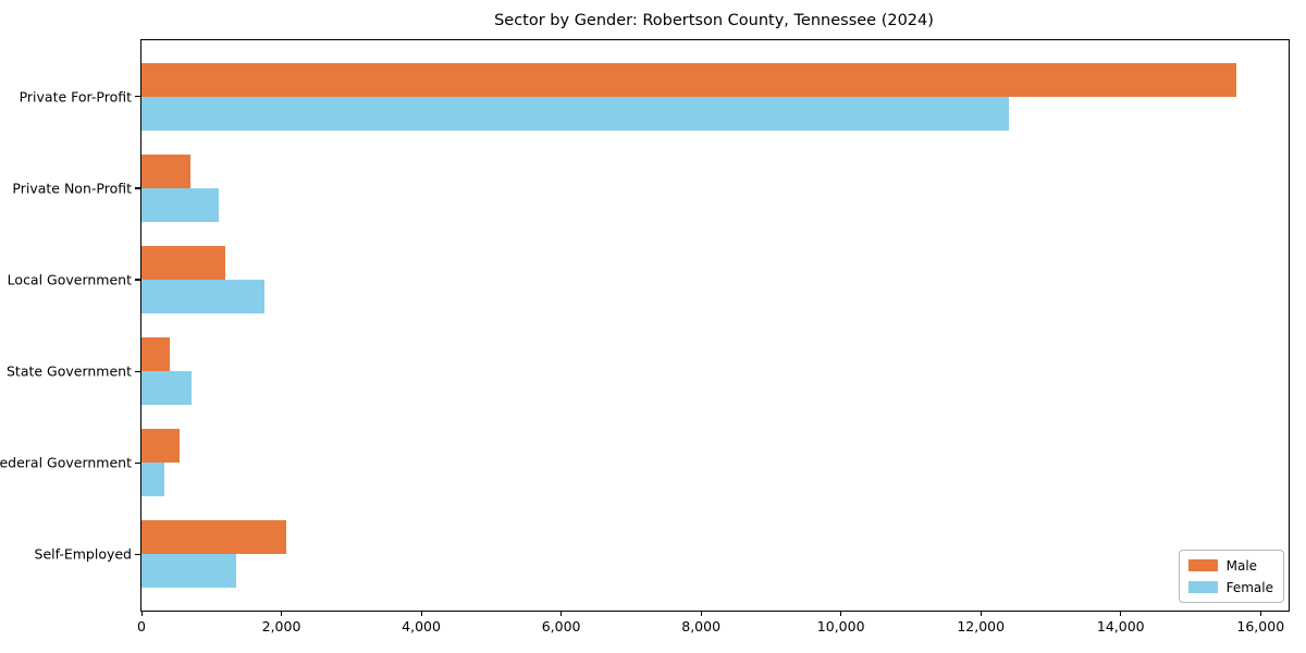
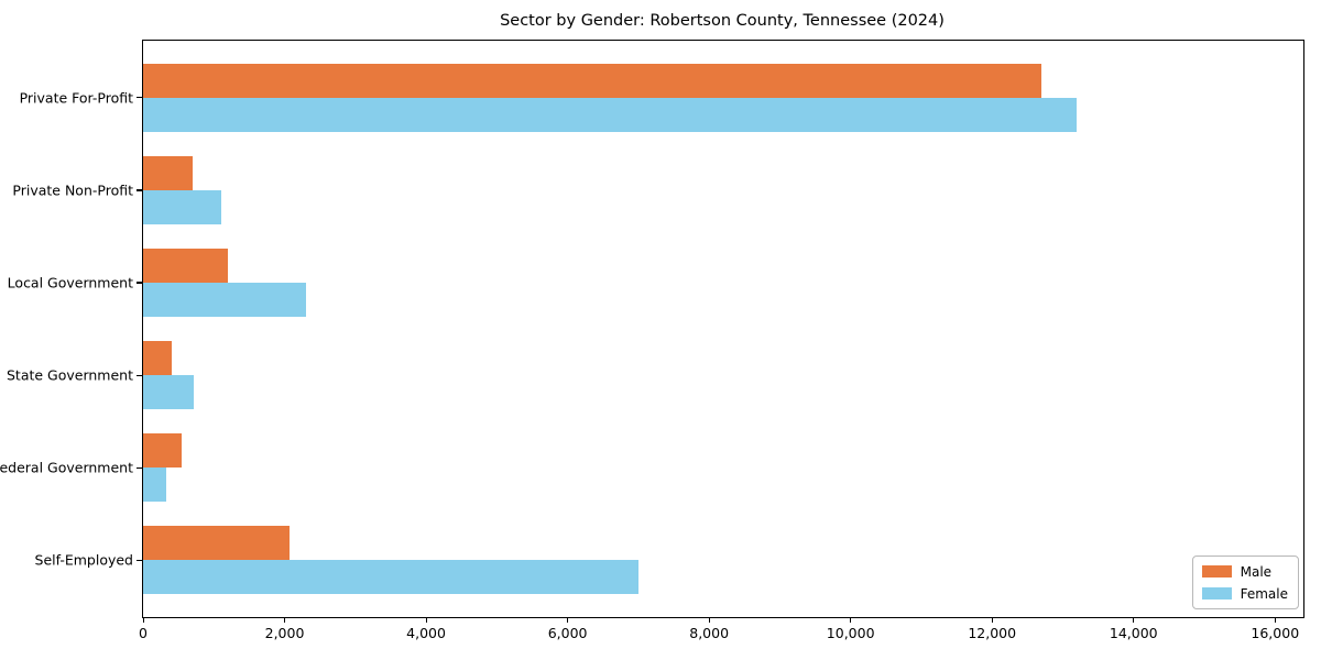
Male/Private For-Profit: 15600 -> 12700
Female/Private For-Profit: 12400 -> 13200
Female/Local Government: 1800 -> 2300
Female/Self-Employed: 1400 -> 7000
